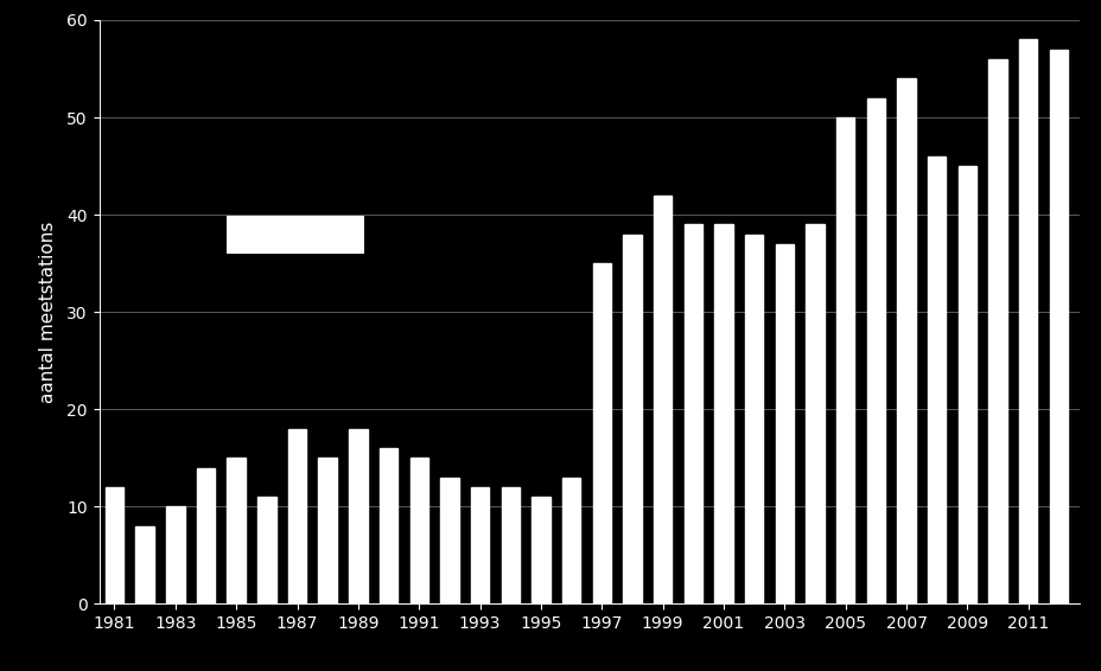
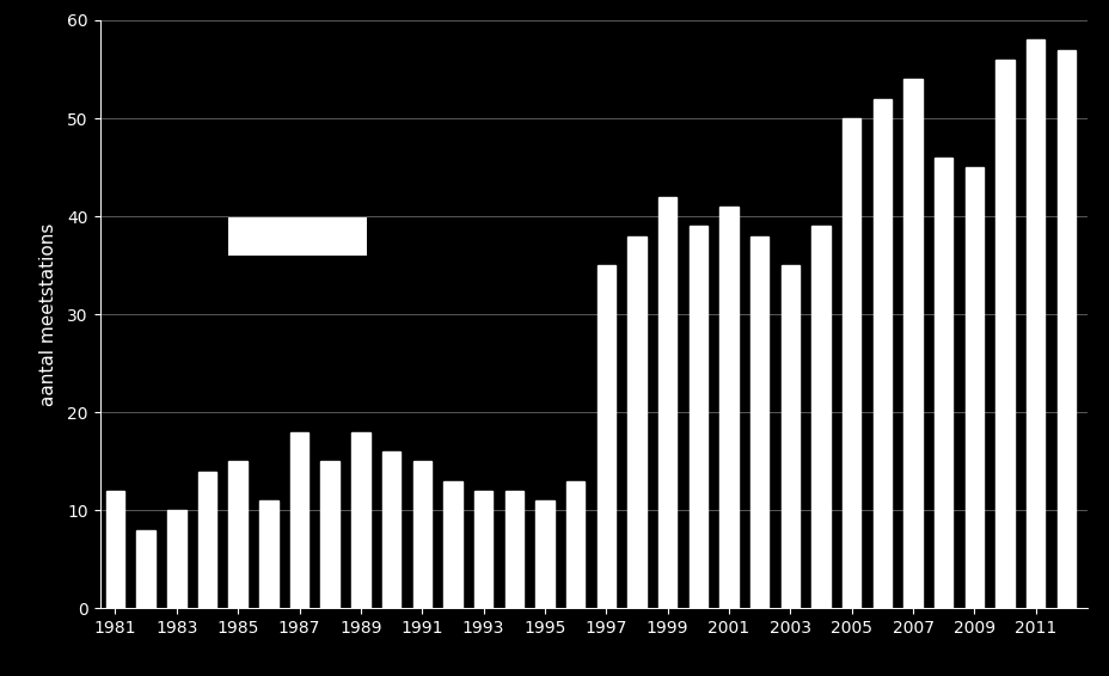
2001: 39 -> 41
2003: 37 -> 35
